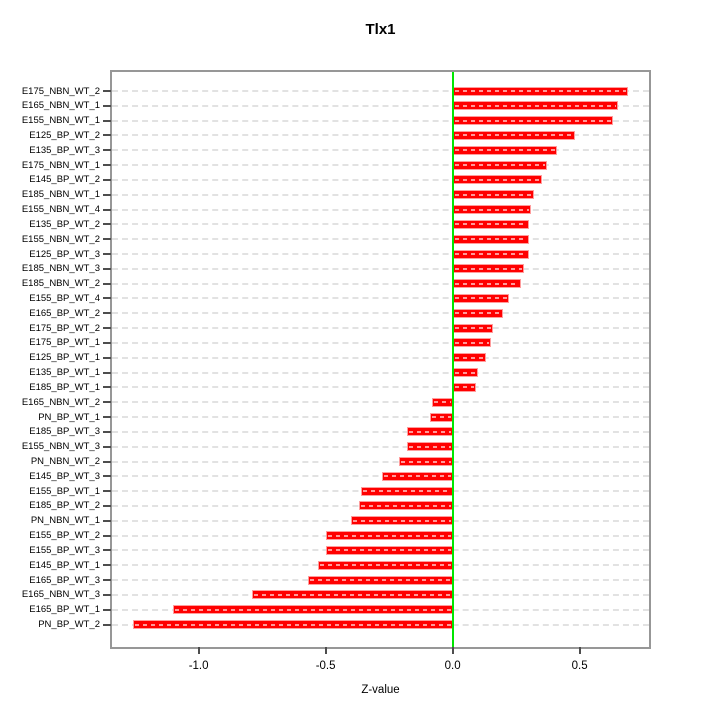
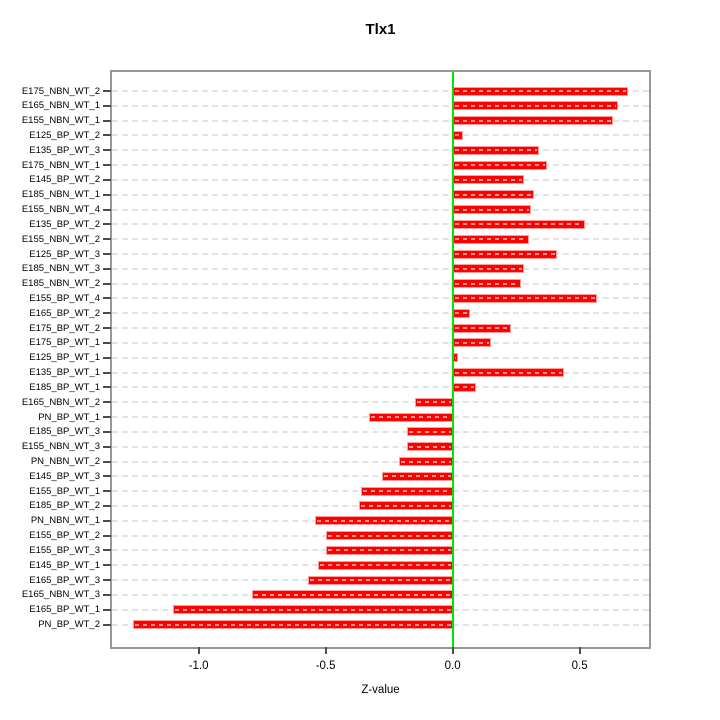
E125_BP_WT_2: 0.48 -> 0.04
E135_BP_WT_3: 0.41 -> 0.34
E145_BP_WT_2: 0.35 -> 0.28
E135_BP_WT_2: 0.30 -> 0.52
E125_BP_WT_3: 0.30 -> 0.41
E155_BP_WT_4: 0.22 -> 0.57
E165_BP_WT_2: 0.20 -> 0.07
E175_BP_WT_2: 0.16 -> 0.23
E125_BP_WT_1: 0.13 -> 0.02
E135_BP_WT_1: 0.10 -> 0.44
E165_NBN_WT_2: -0.08 -> -0.15
PN_BP_WT_1: -0.09 -> -0.33
PN_NBN_WT_1: -0.40 -> -0.54
